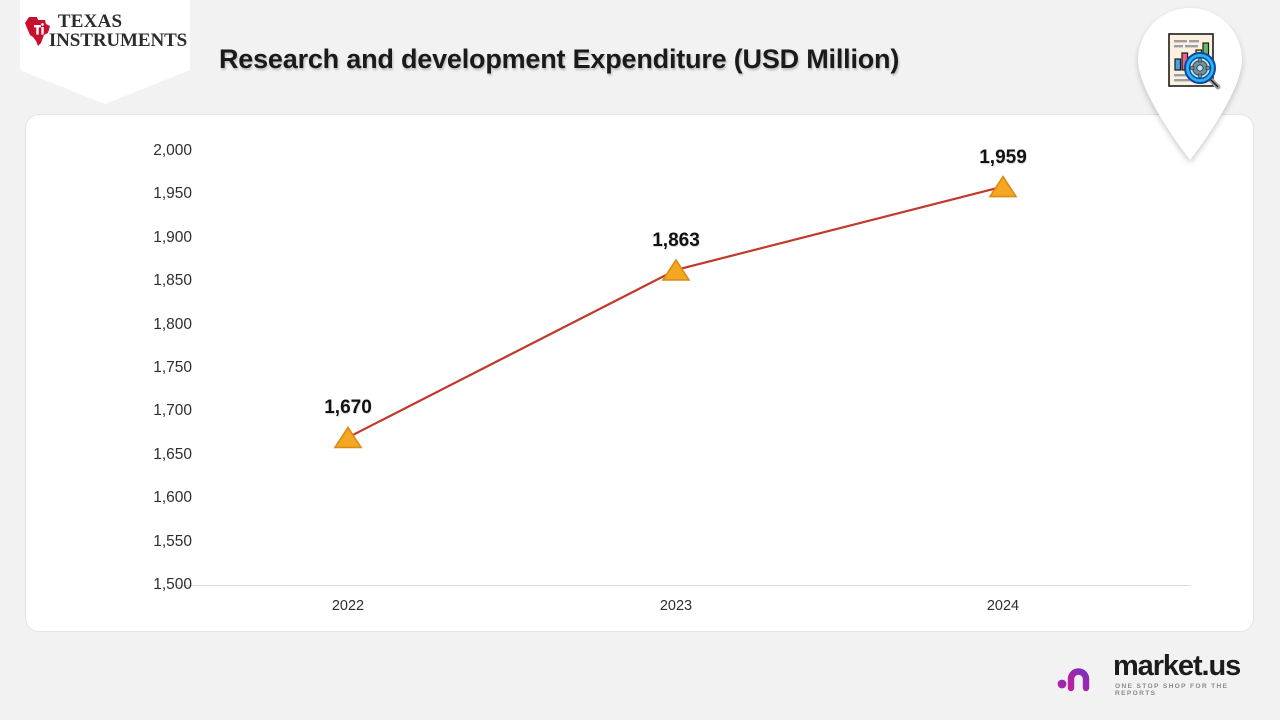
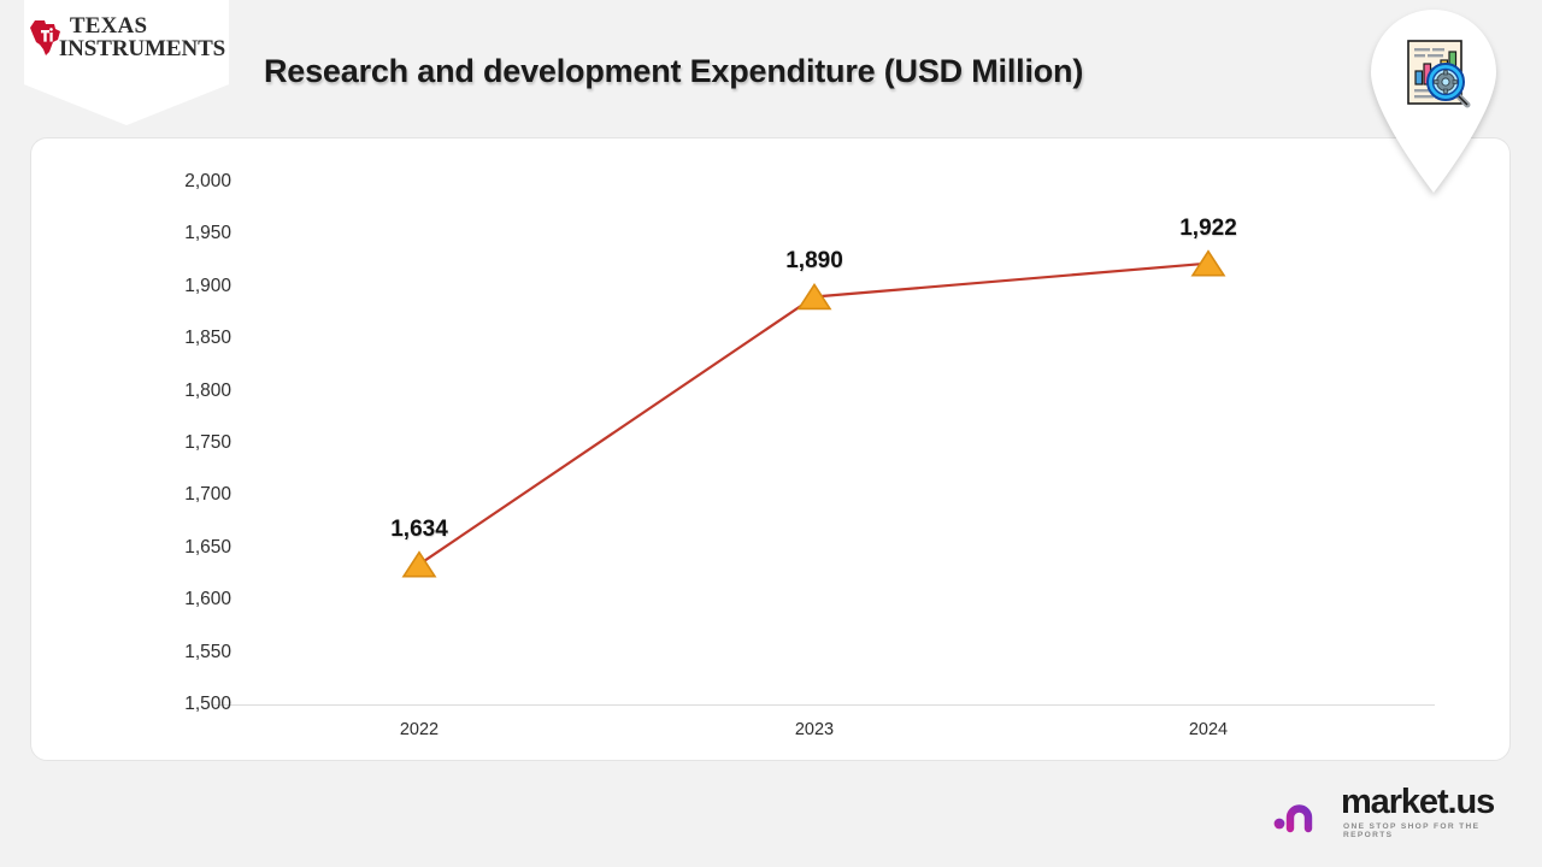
2022: 1,670 -> 1,634
2023: 1,863 -> 1,890
2024: 1,959 -> 1,922
